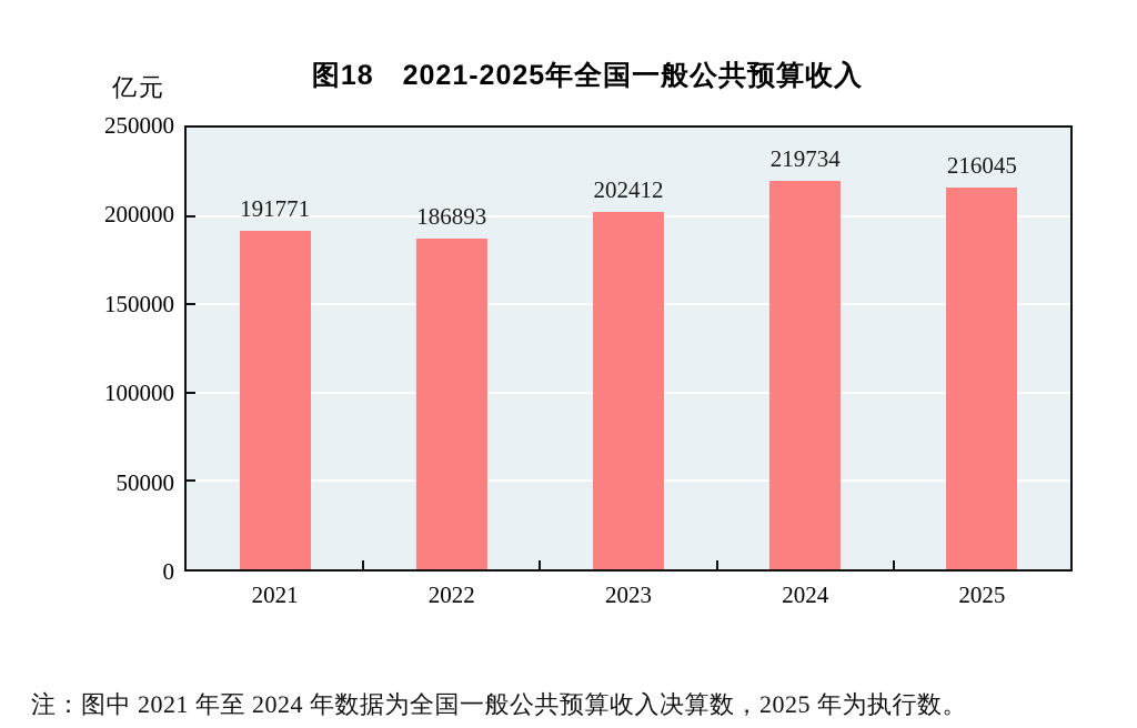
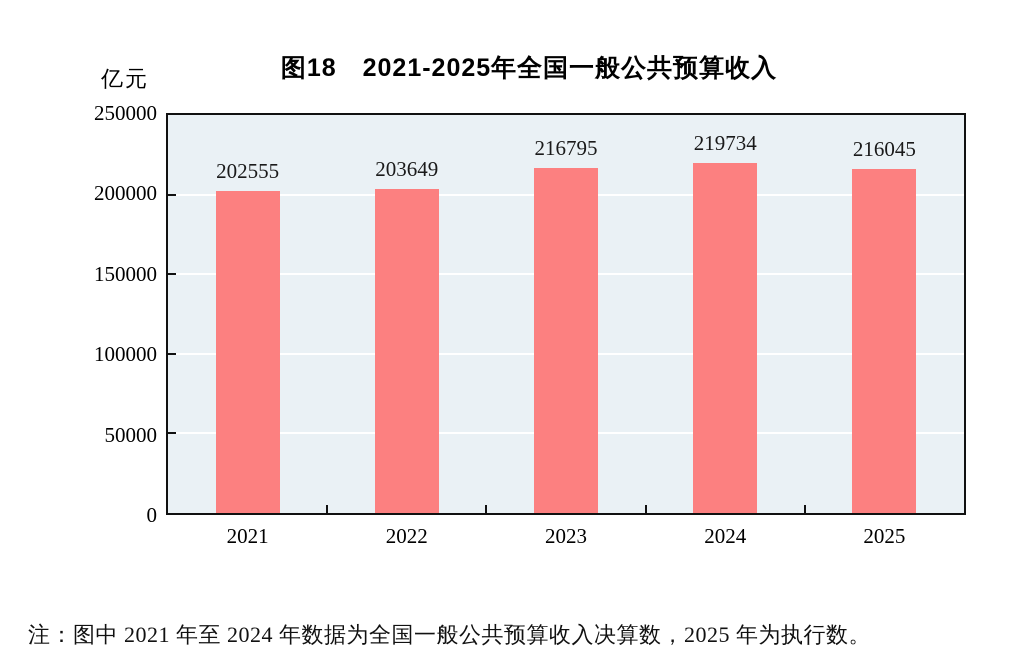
2021: 191771 -> 202555
2022: 186893 -> 203649
2023: 202412 -> 216795
